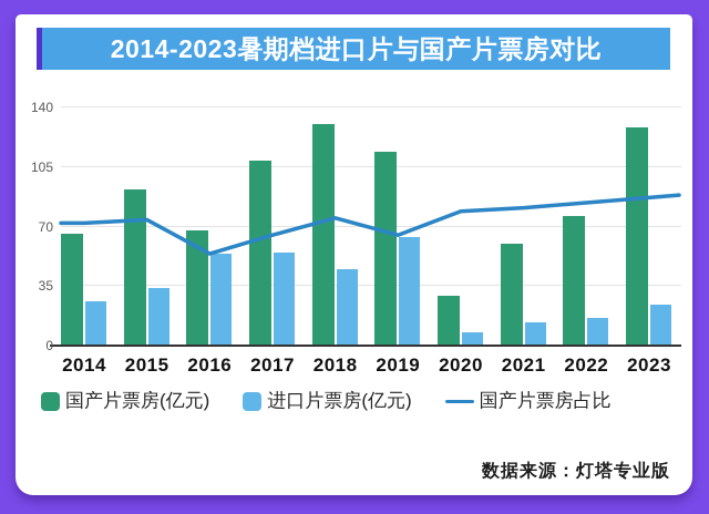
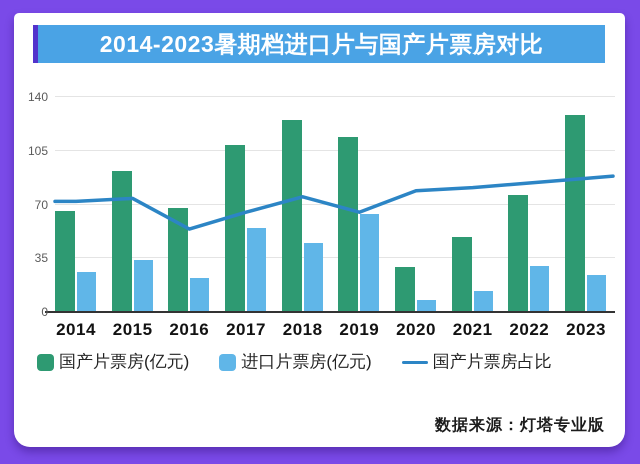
进口片票房(亿元)/2016: 54 -> 22
国产片票房(亿元)/2018: 130 -> 125
国产片票房(亿元)/2021: 60 -> 49
进口片票房(亿元)/2022: 16 -> 30
